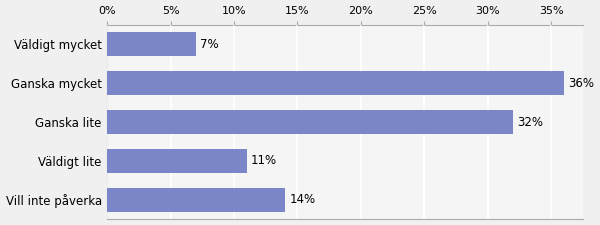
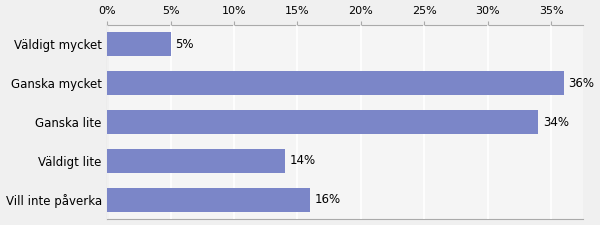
Väldigt mycket: 7% -> 5%
Ganska lite: 32% -> 34%
Väldigt lite: 11% -> 14%
Vill inte påverka: 14% -> 16%
